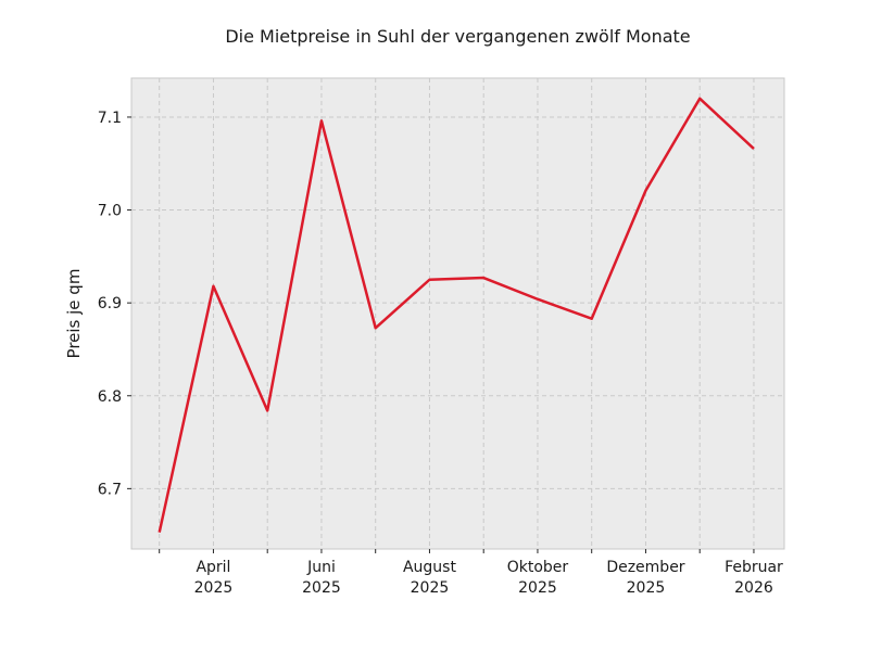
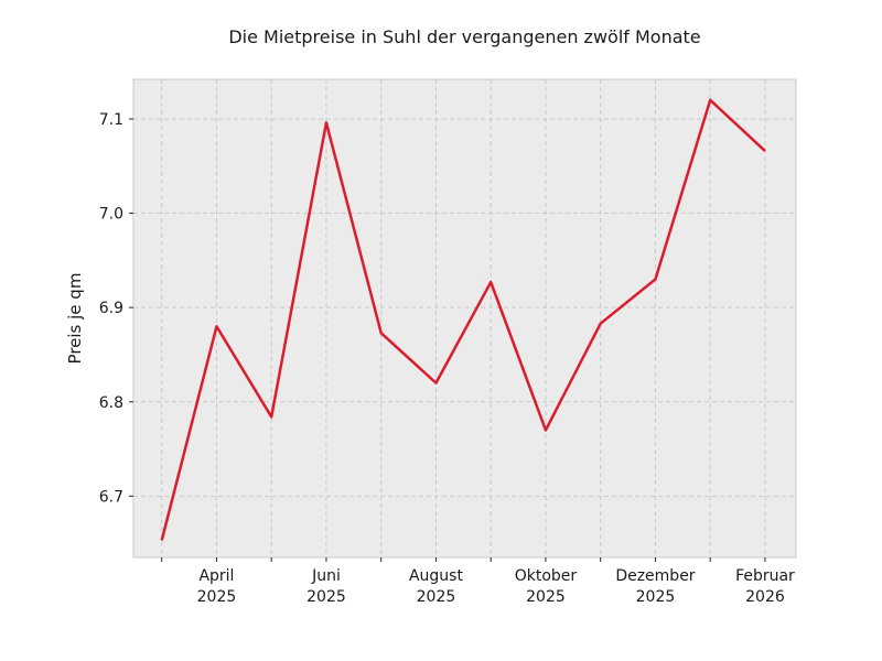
April 2025: 6.92 -> 6.88
August 2025: 6.92 -> 6.82
Oktober 2025: 6.90 -> 6.77
Dezember 2025: 7.02 -> 6.93
